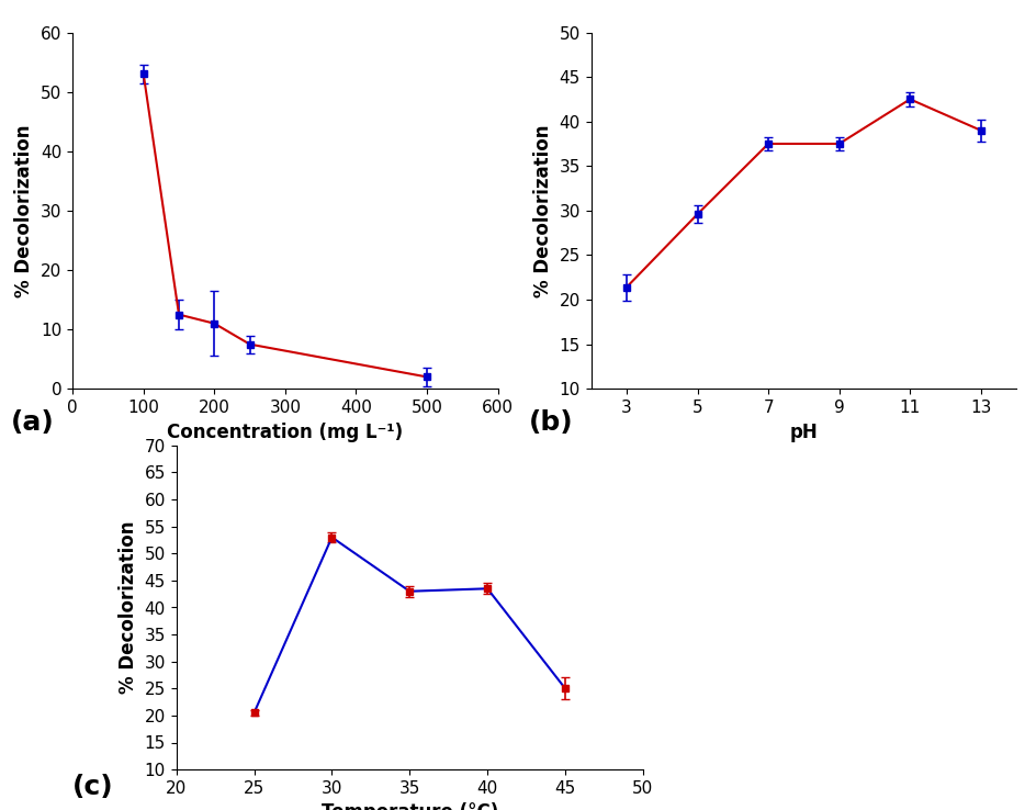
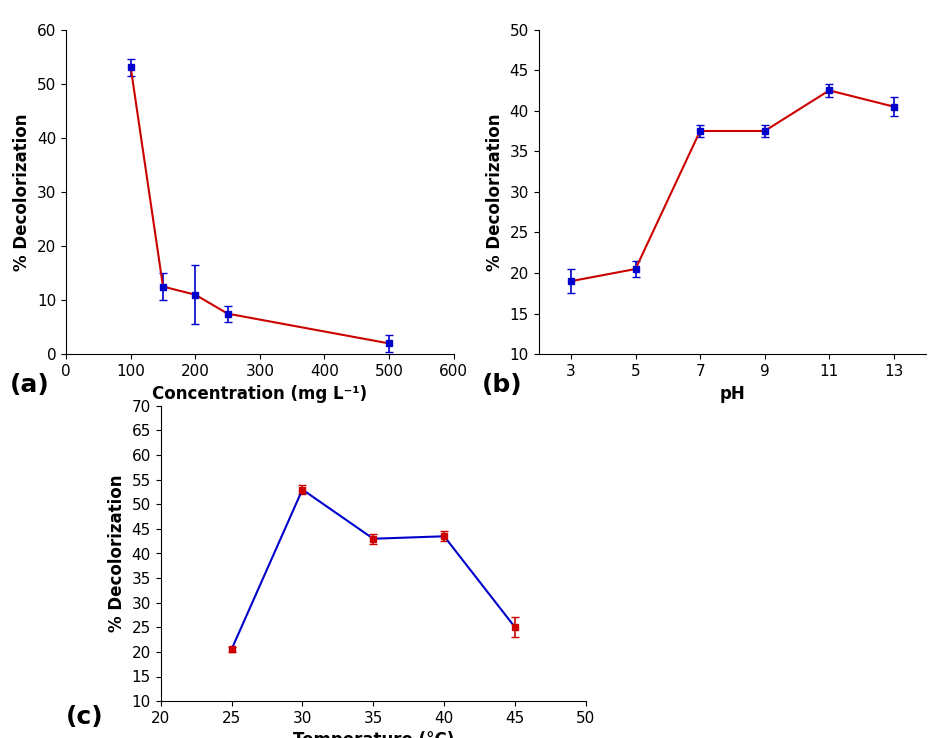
3: 21.4 -> 19.0
5: 29.6 -> 20.5
13: 39.0 -> 40.5
